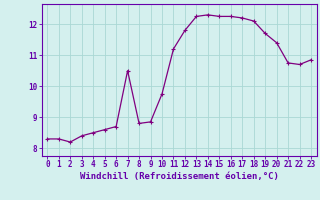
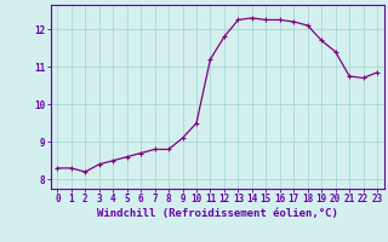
7: 10.50 -> 8.80
9: 8.85 -> 9.10
10: 9.75 -> 9.50
